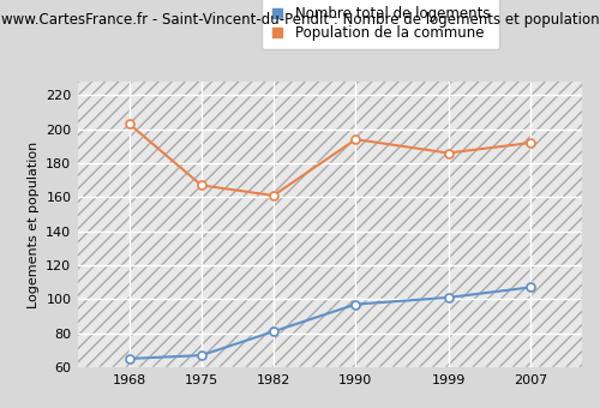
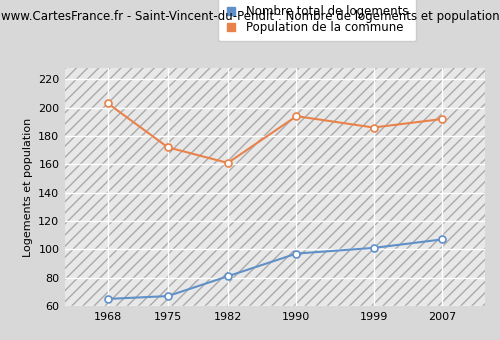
Population de la commune/1975: 167 -> 172
